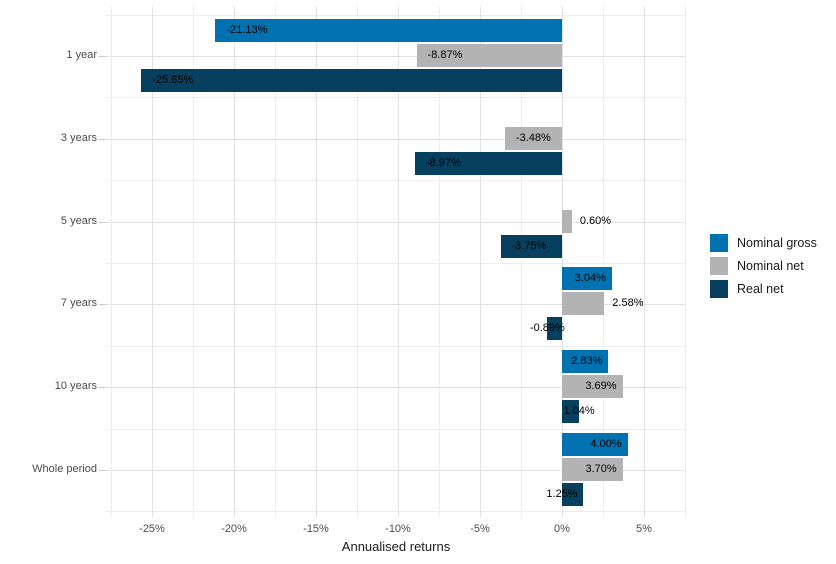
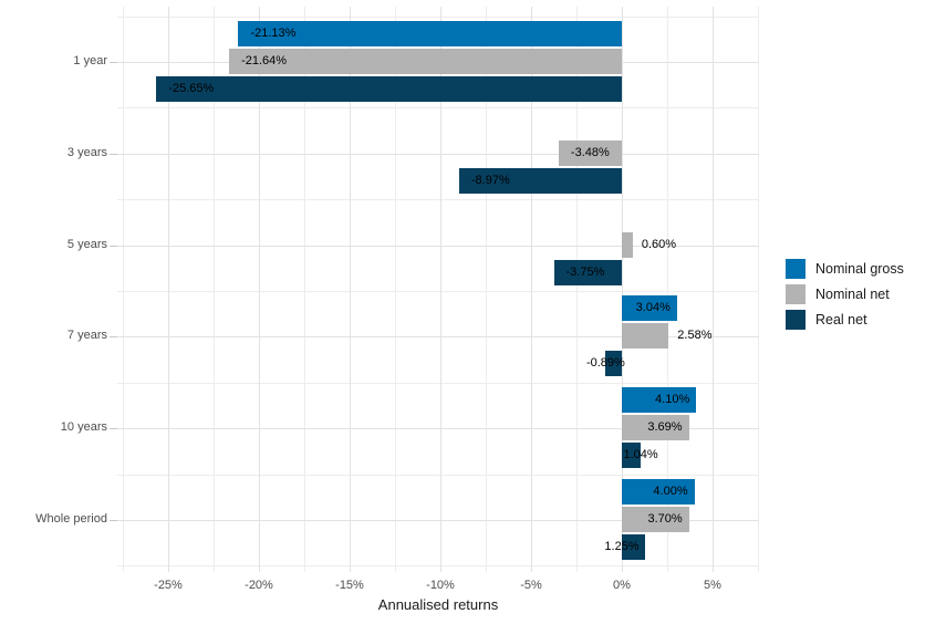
Nominal net/1 year: -8.87% -> -21.64%
Nominal gross/10 years: 2.83% -> 4.10%
